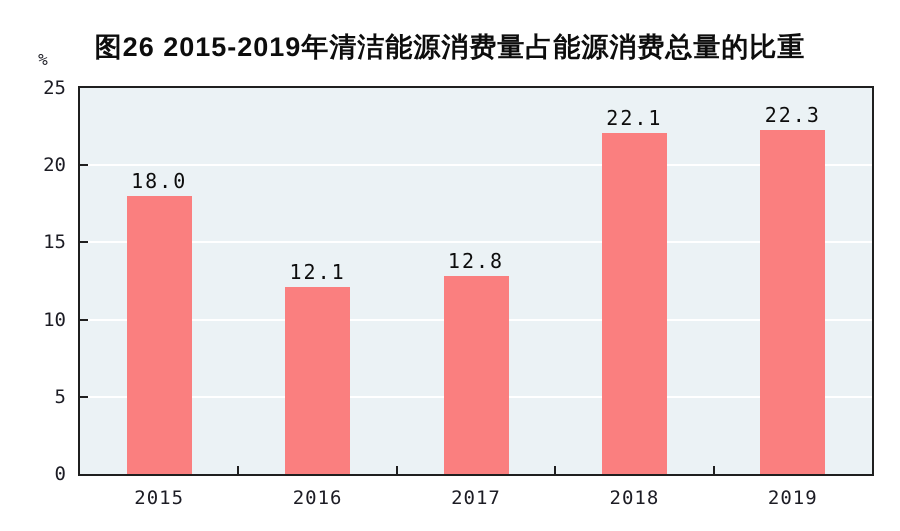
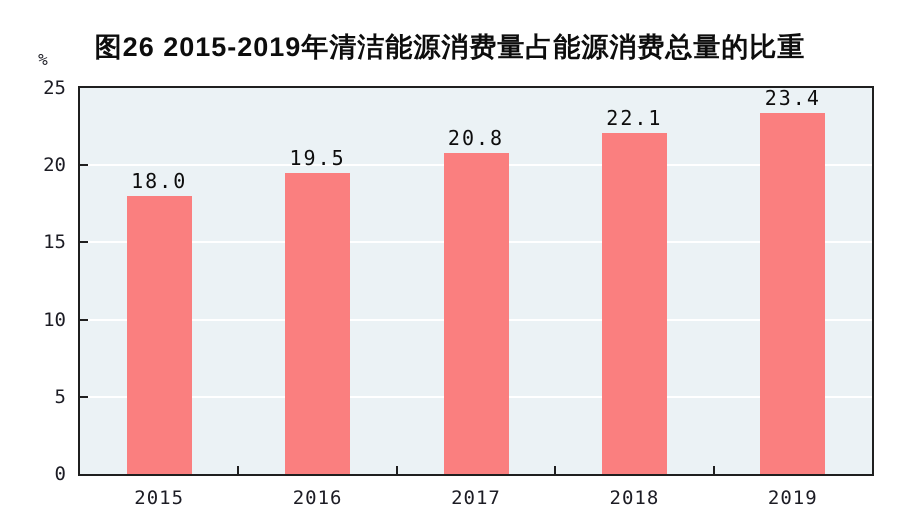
2016: 12.1 -> 19.5
2017: 12.8 -> 20.8
2019: 22.3 -> 23.4
